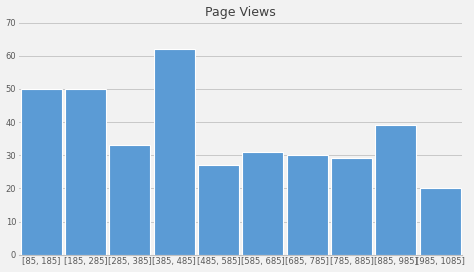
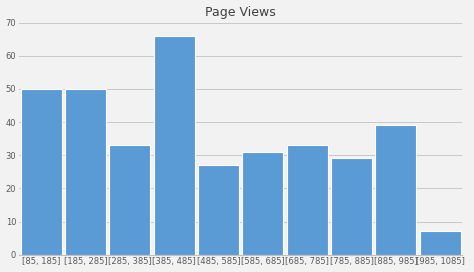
[385, 485]: 62 -> 66
[685, 785]: 30 -> 33
[985, 1085]: 20 -> 7
